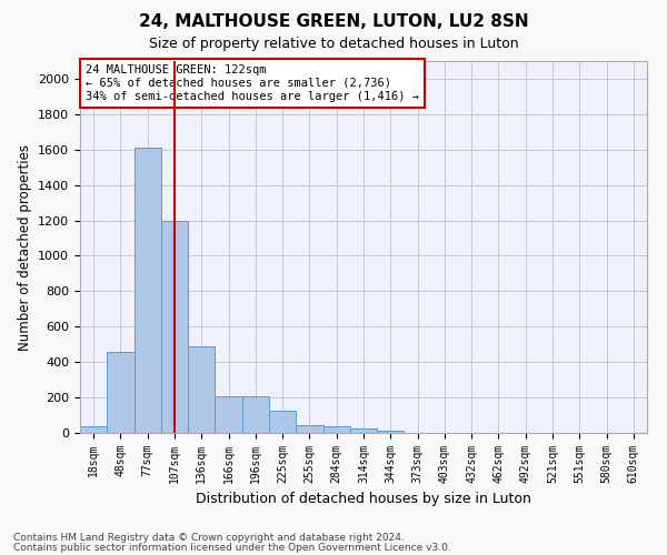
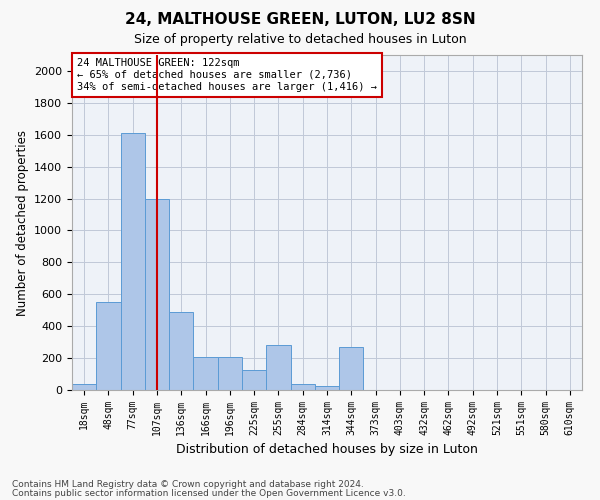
48sqm: 460 -> 550
255sqm: 40 -> 280
344sqm: 20 -> 270
